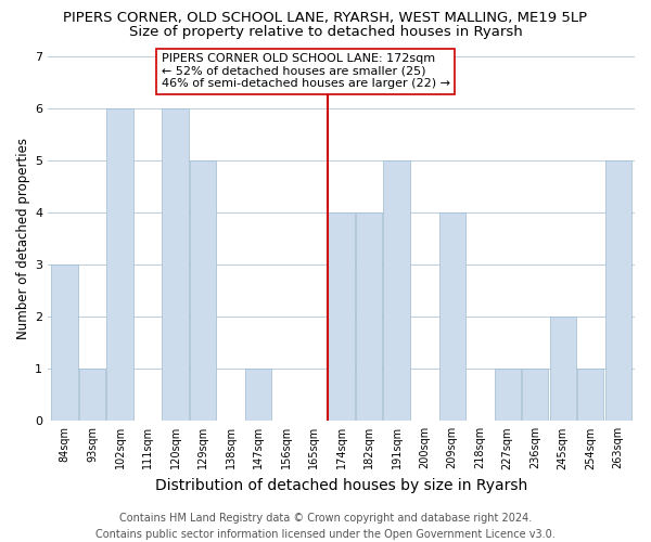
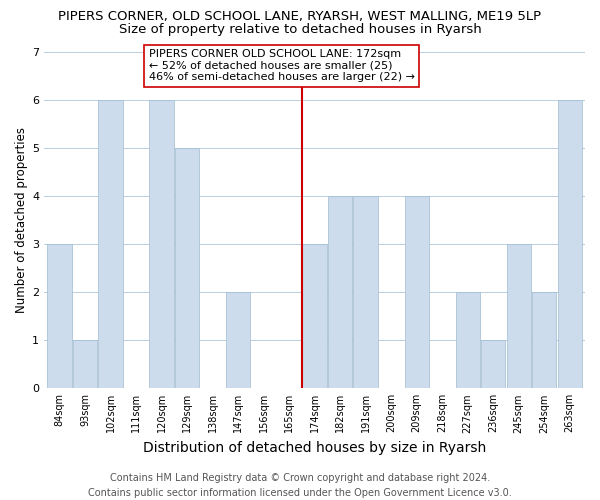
147sqm: 1 -> 2
174sqm: 4 -> 3
191sqm: 5 -> 4
227sqm: 1 -> 2
245sqm: 2 -> 3
254sqm: 1 -> 2
263sqm: 5 -> 6
